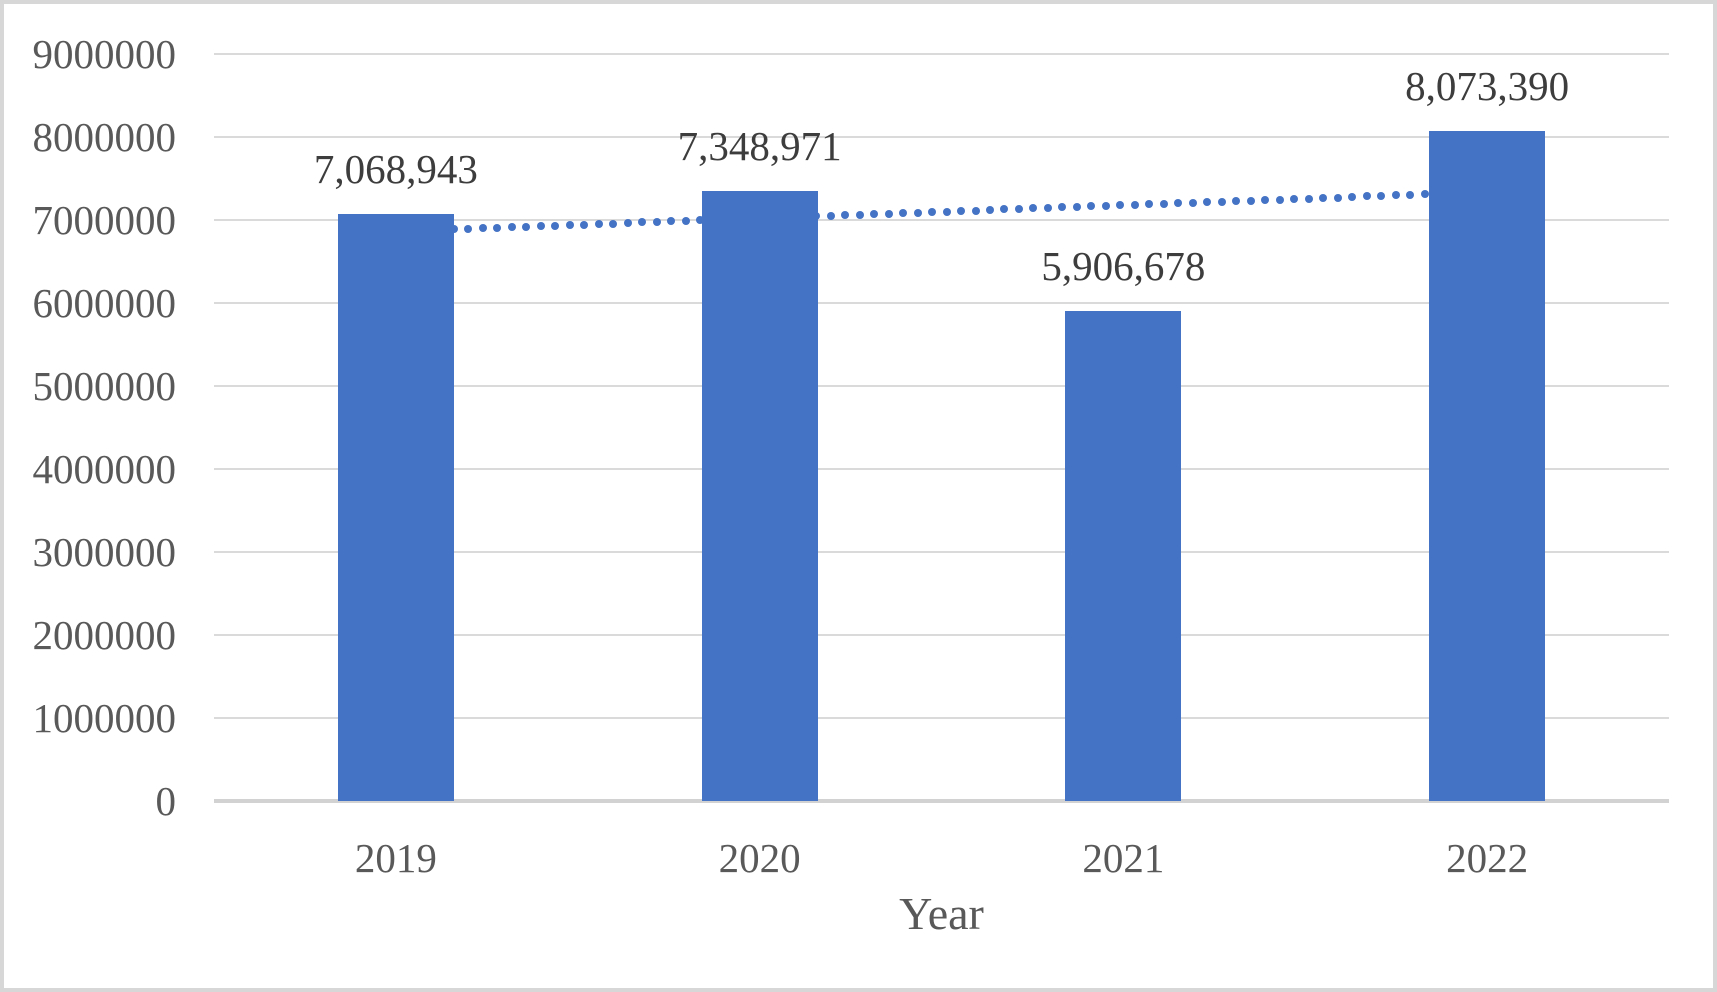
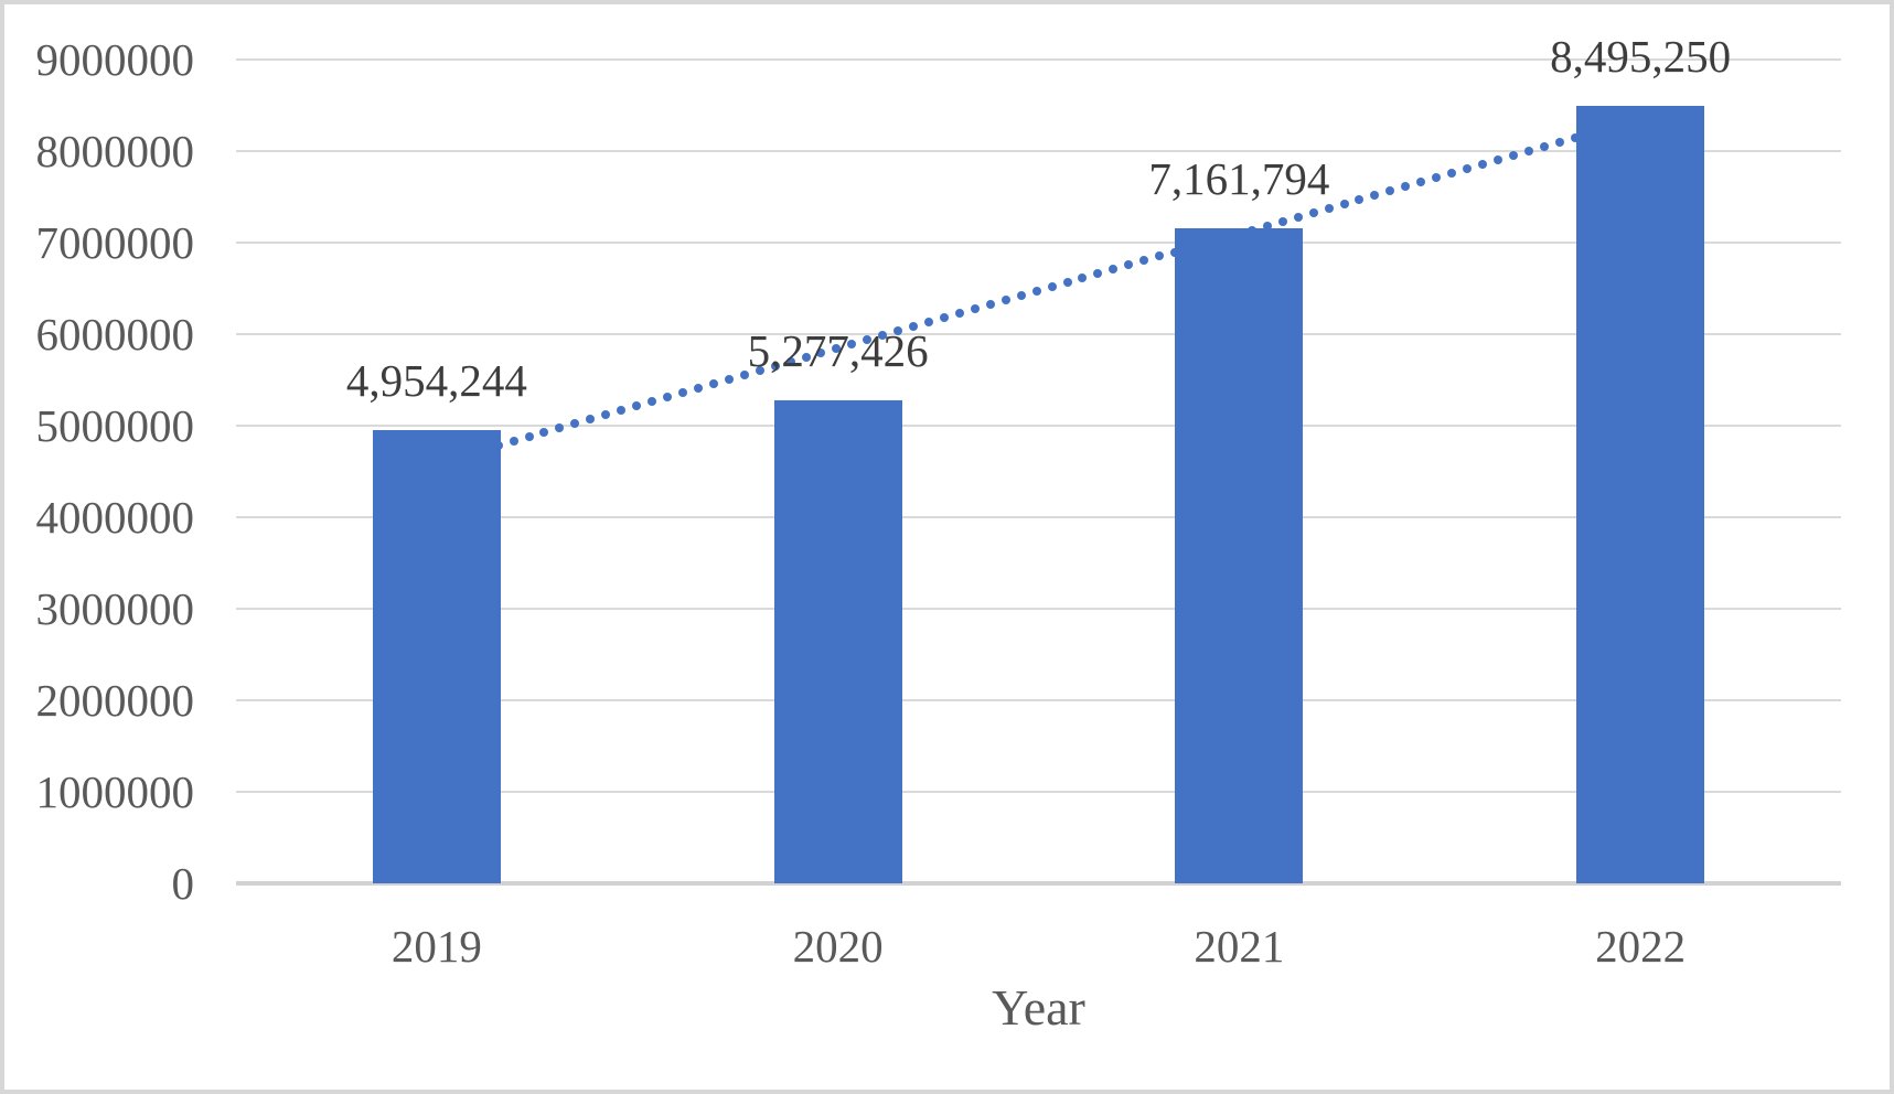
2019: 7,068,943 -> 4,954,244
2020: 7,348,971 -> 5,277,426
2021: 5,906,678 -> 7,161,794
2022: 8,073,390 -> 8,495,250
